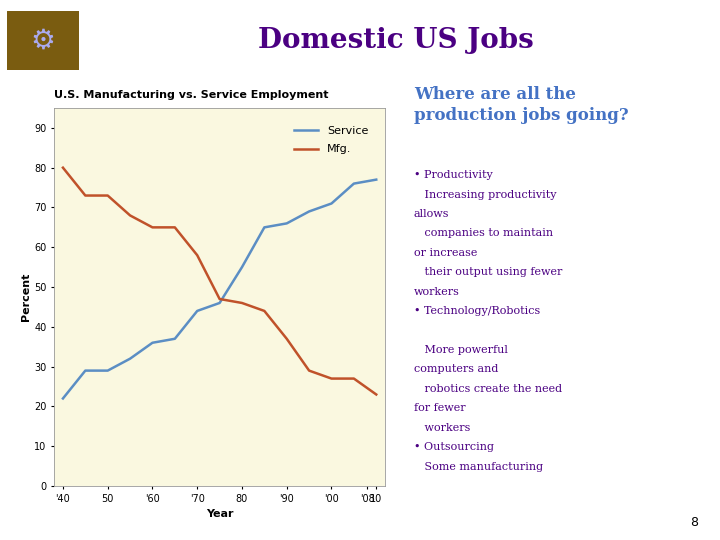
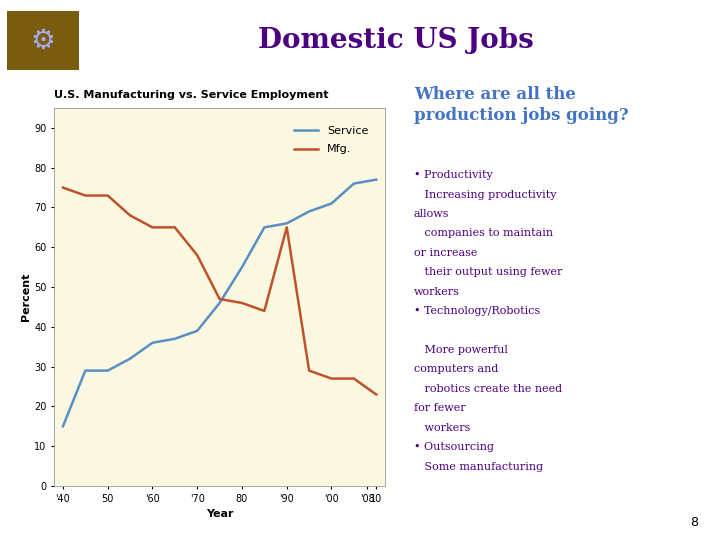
Service/'40: 22 -> 15
Mfg./'40: 80 -> 75
Service/'70: 44 -> 39
Mfg./'90: 37 -> 65
